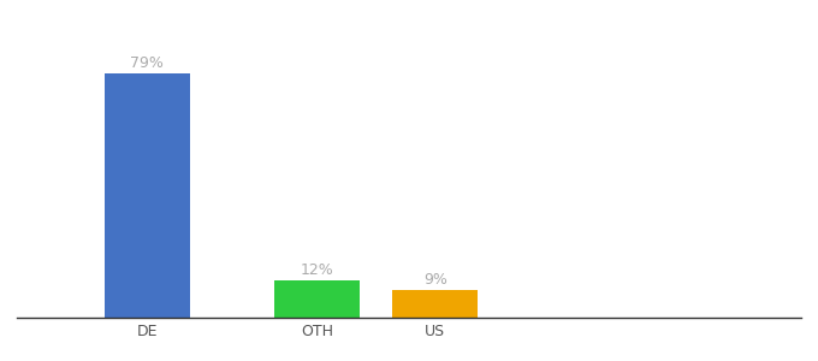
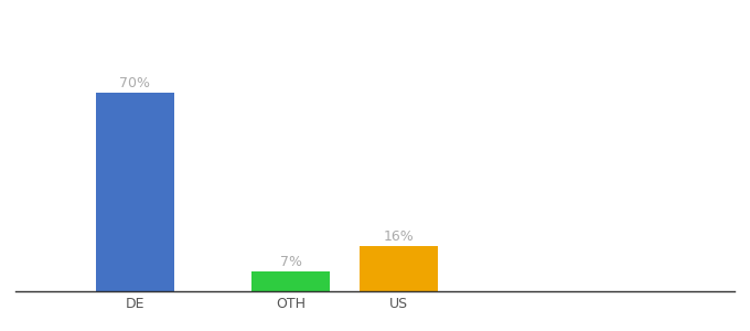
DE: 79% -> 70%
OTH: 12% -> 7%
US: 9% -> 16%
